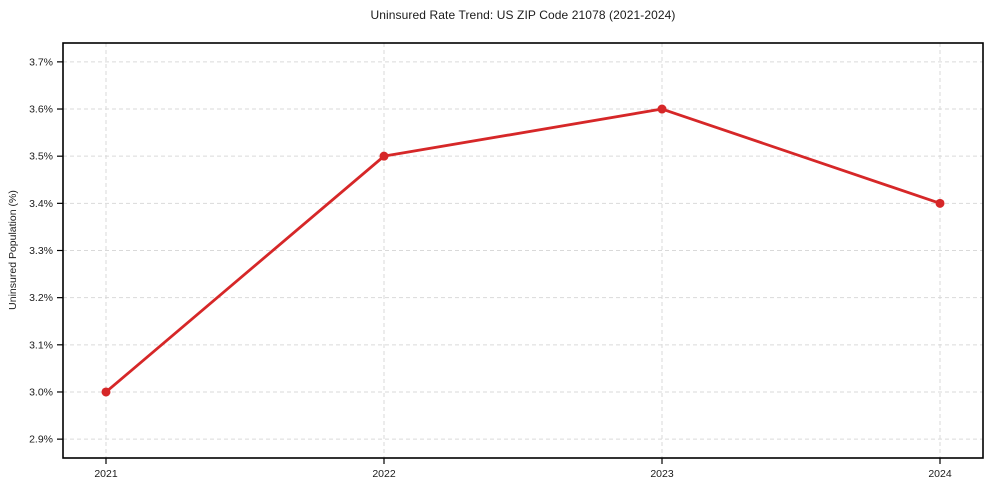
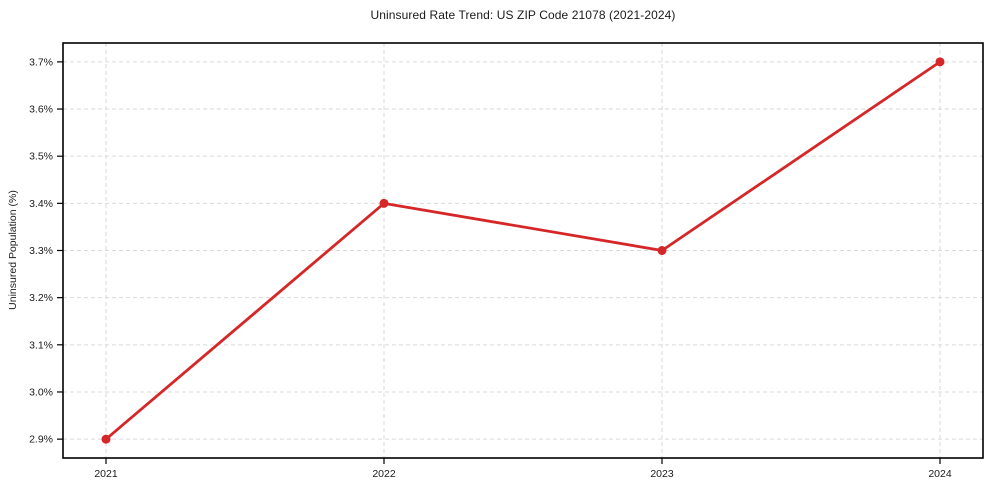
2021: 3.0% -> 2.9%
2022: 3.5% -> 3.4%
2023: 3.6% -> 3.3%
2024: 3.4% -> 3.7%
